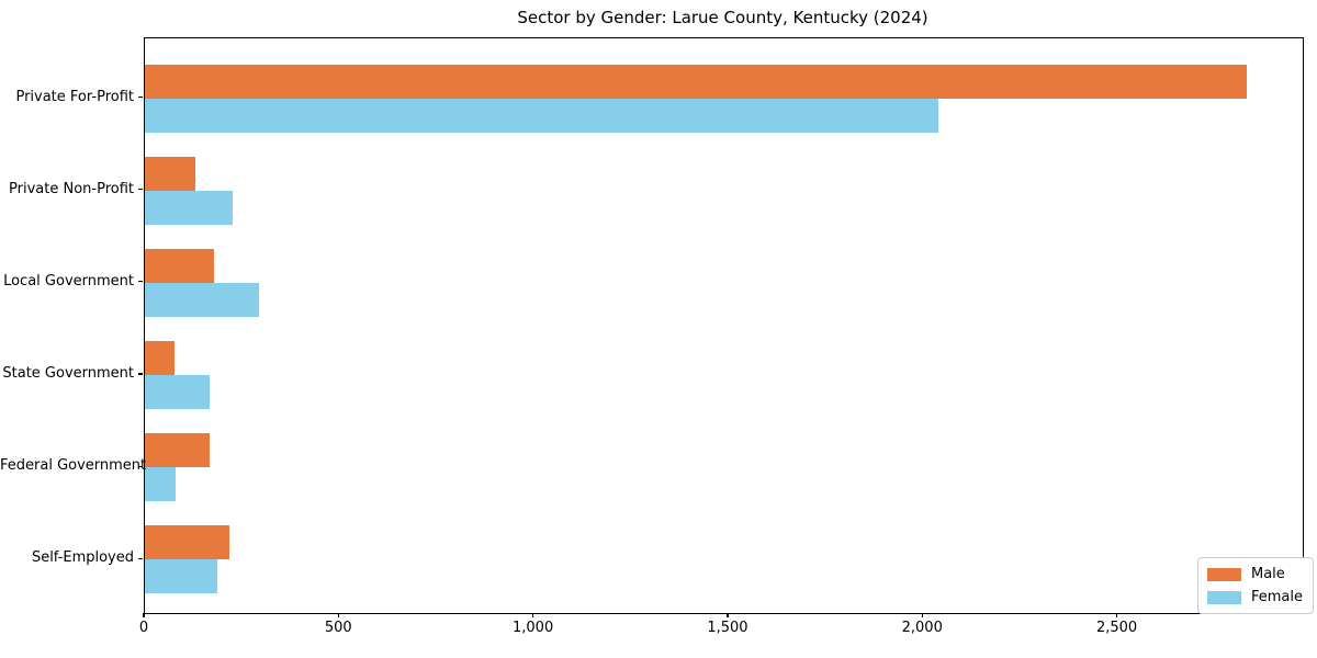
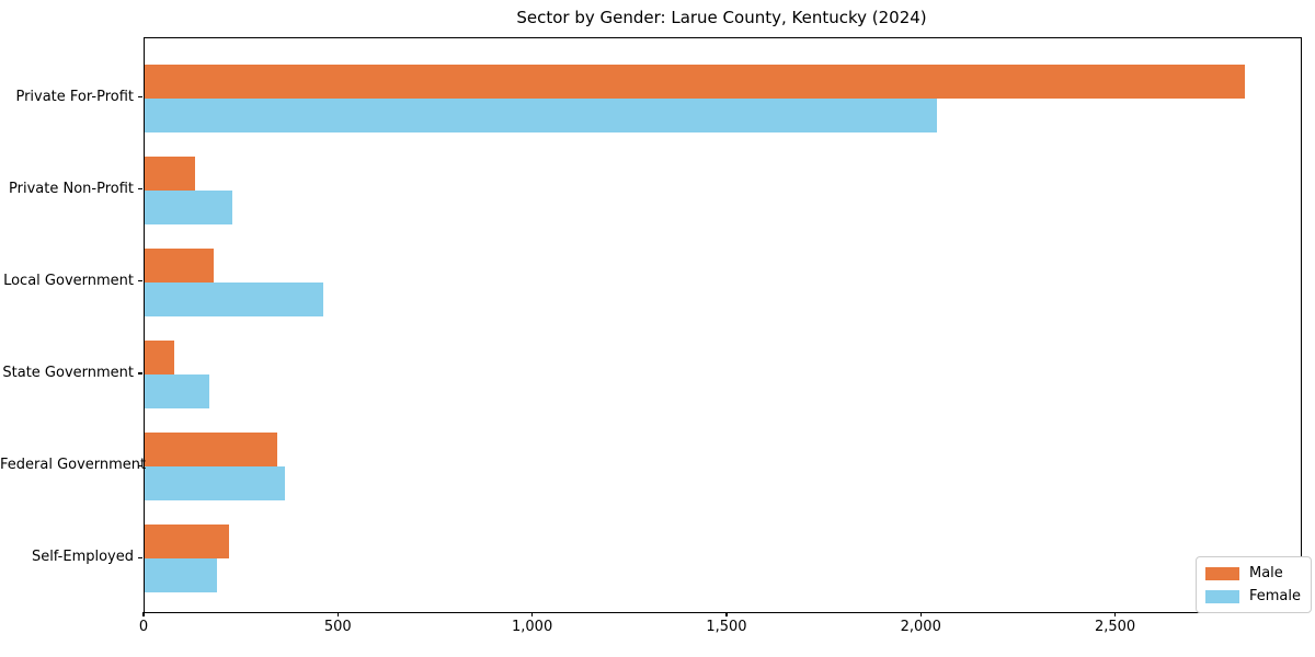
Female/Local Government: 290 -> 460
Male/Federal Government: 170 -> 340
Female/Federal Government: 80 -> 360
